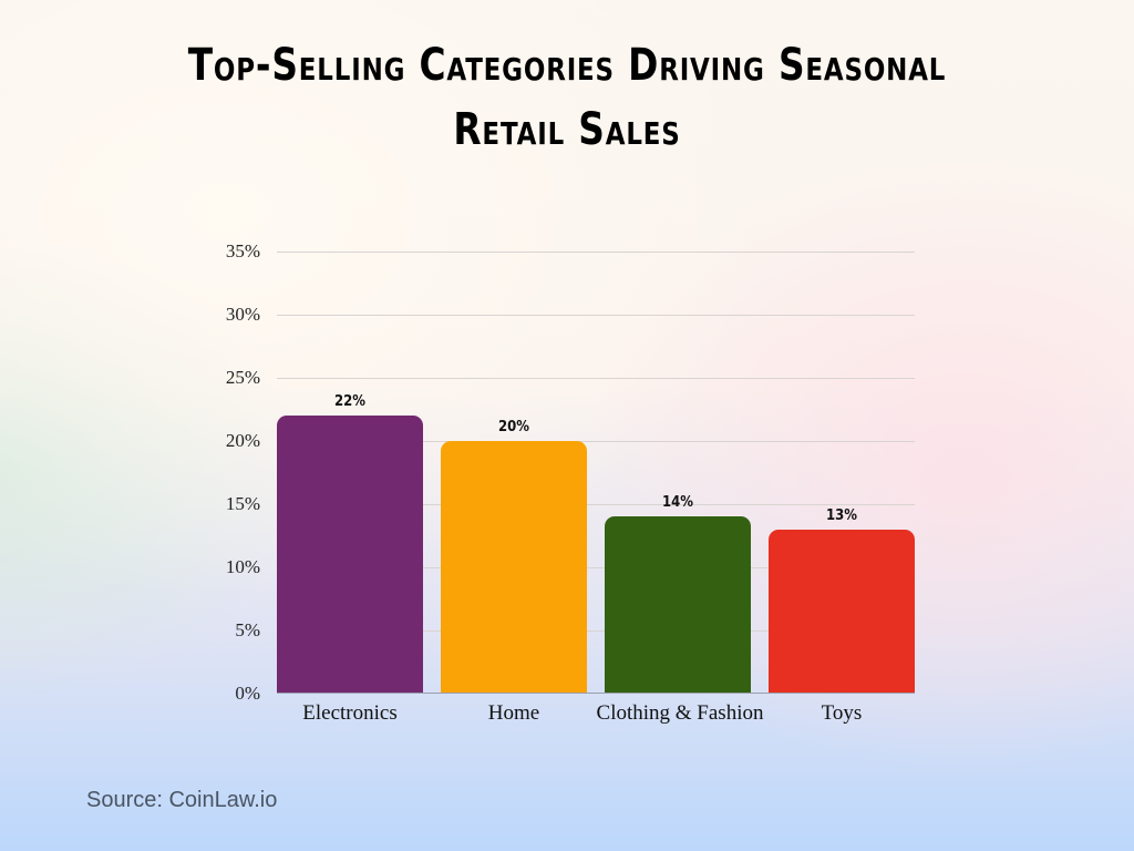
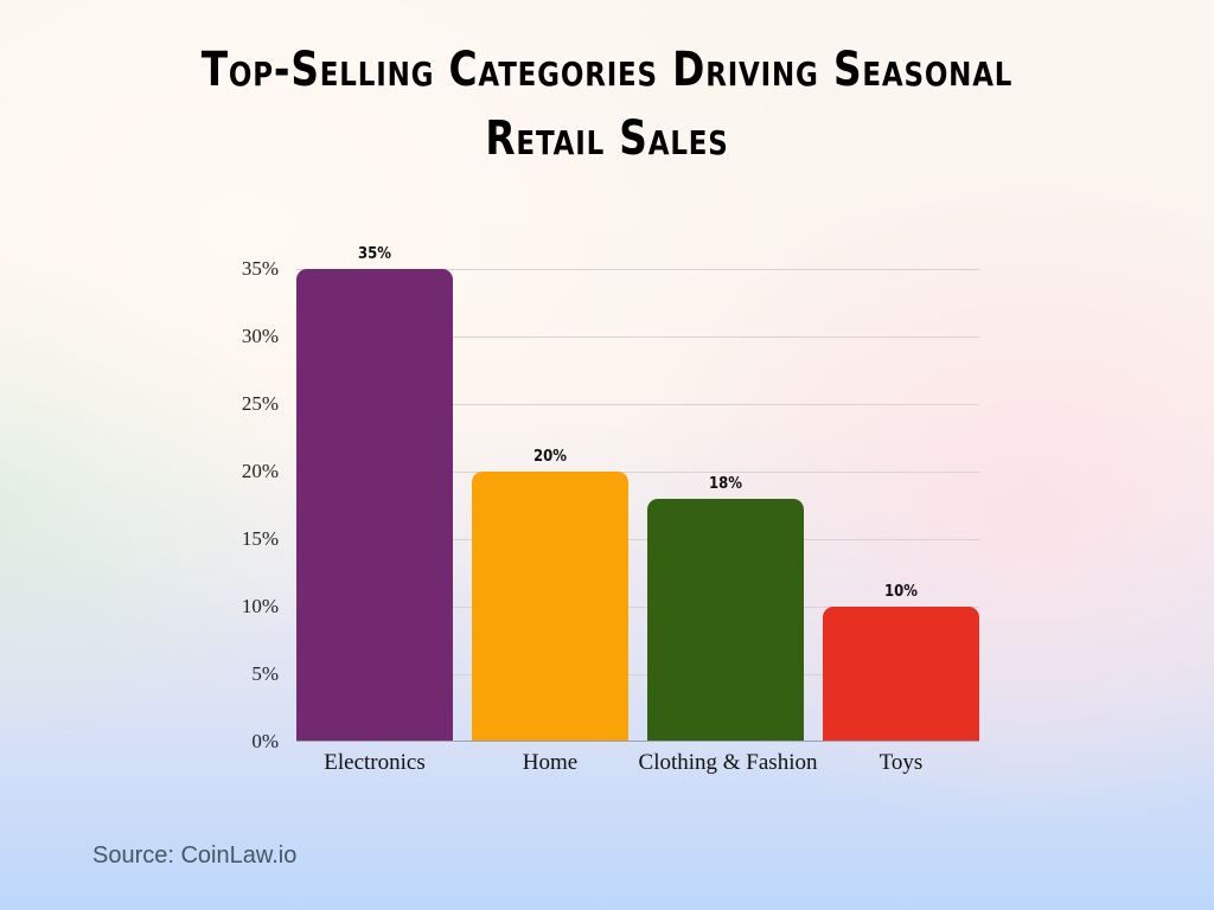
Electronics: 22% -> 35%
Clothing & Fashion: 14% -> 18%
Toys: 13% -> 10%
